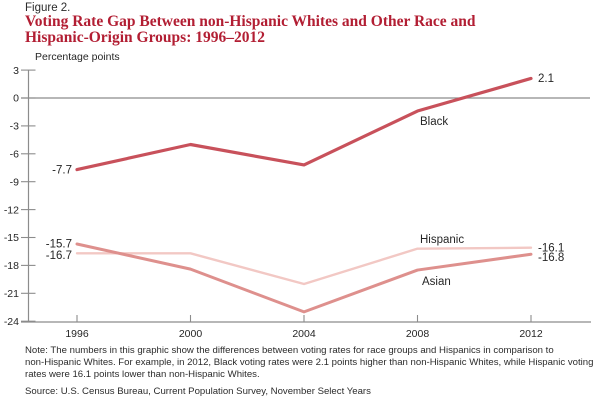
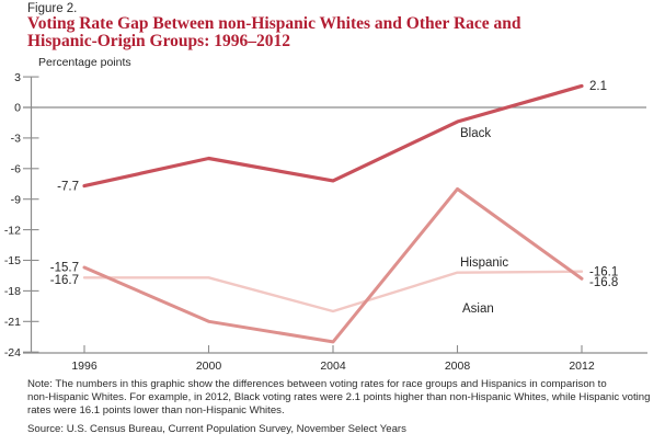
Asian/2000: -18 -> -21
Asian/2008: -18 -> -8
